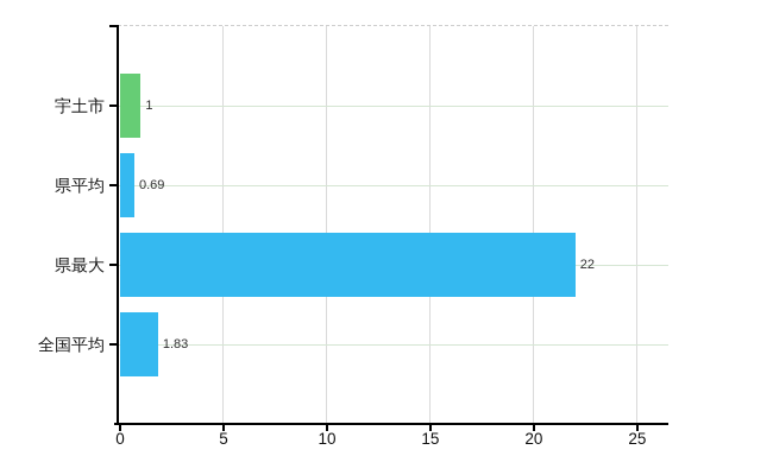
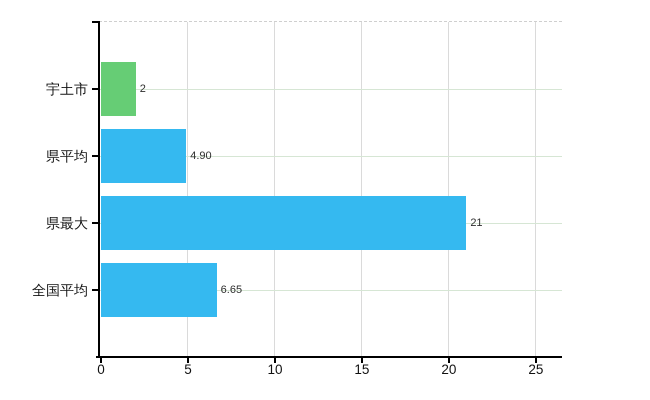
宇土市: 1 -> 2
県平均: 0.69 -> 4.90
県最大: 22 -> 21
全国平均: 1.83 -> 6.65
